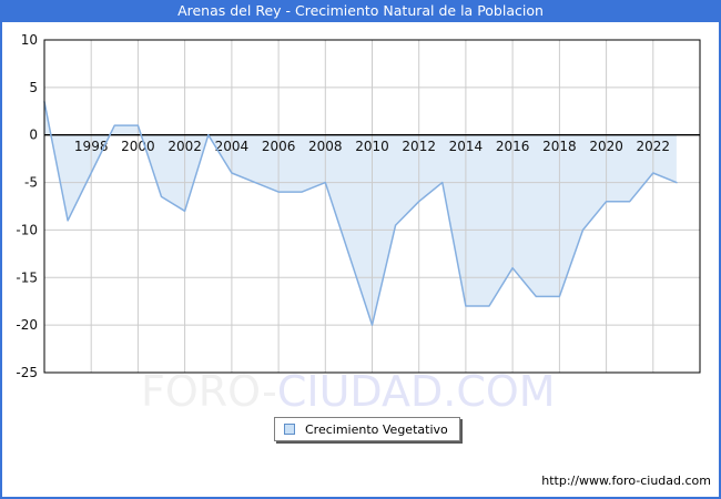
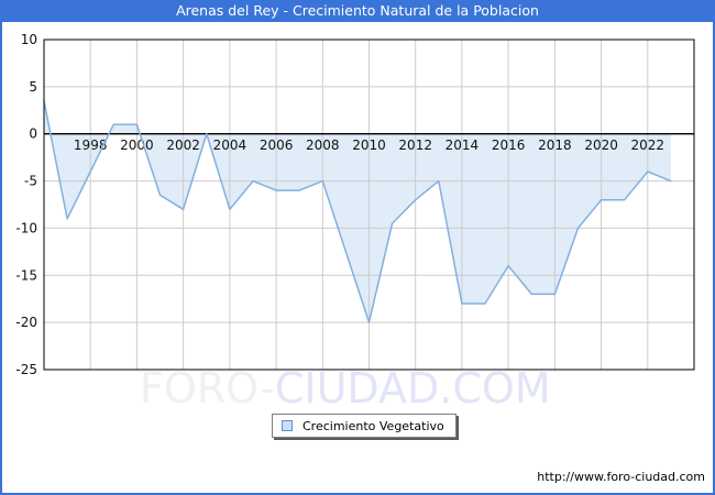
2004: -4 -> -8
